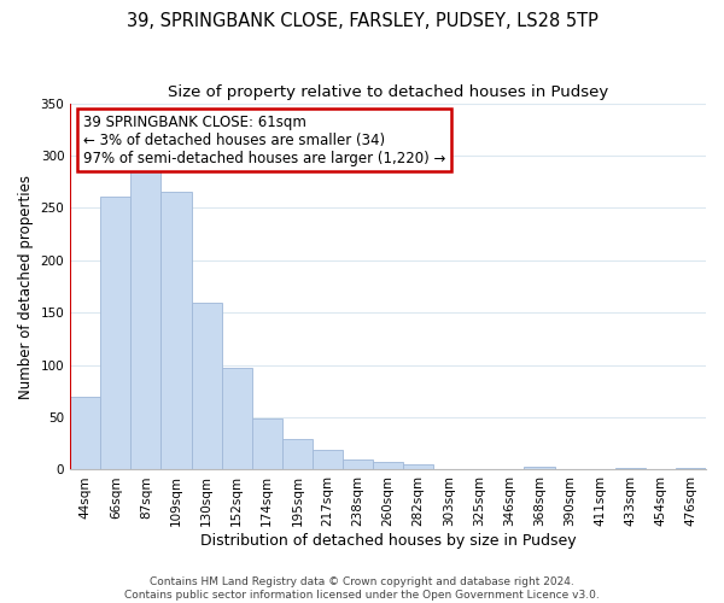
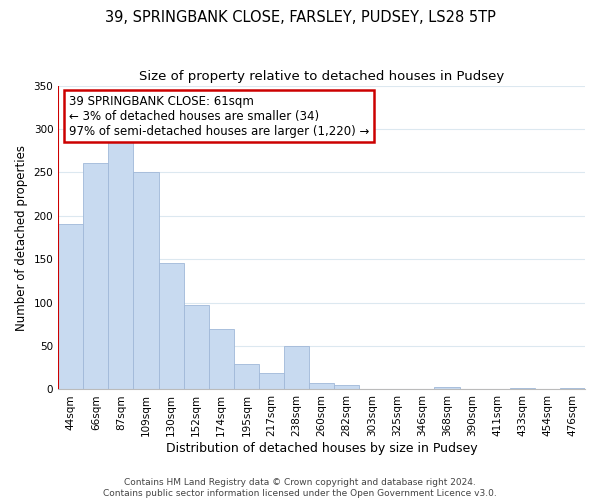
44sqm: 70 -> 190
109sqm: 265 -> 250
130sqm: 160 -> 146
174sqm: 49 -> 70
238sqm: 10 -> 50
